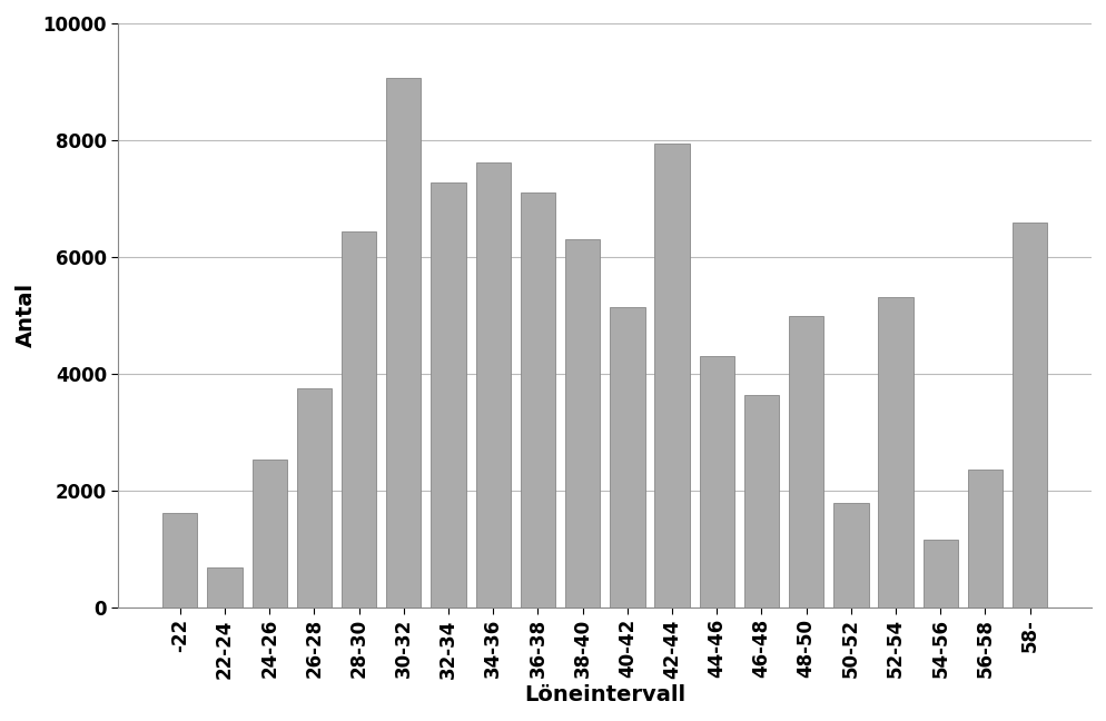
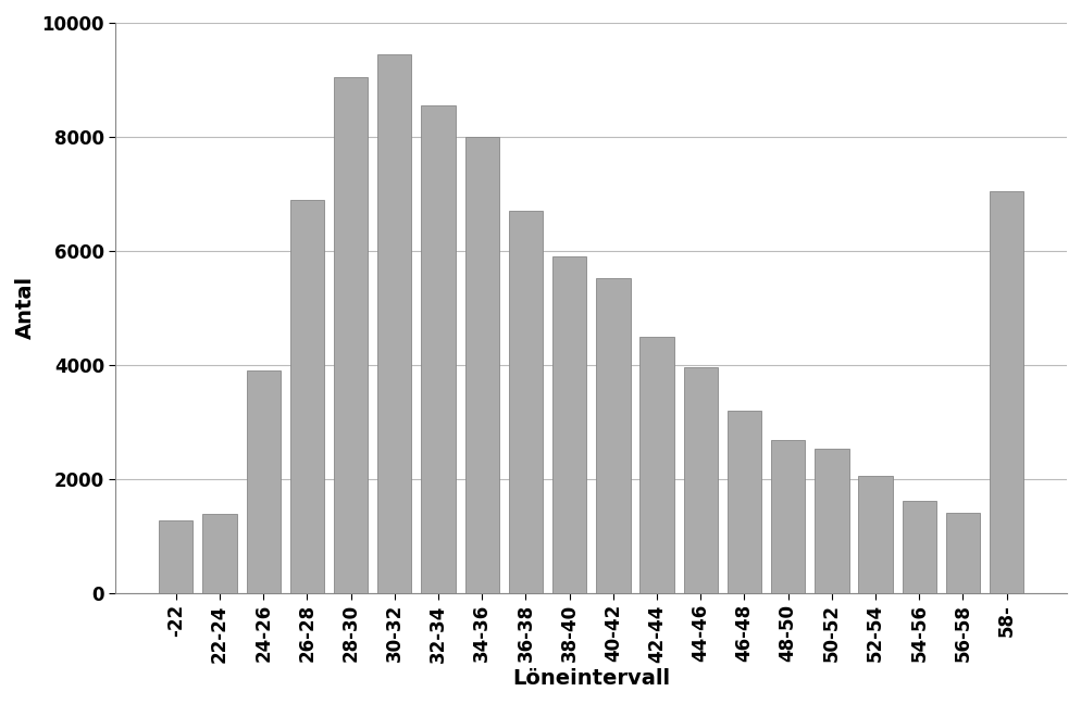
-22: 1620 -> 1280
22-24: 680 -> 1380
24-26: 2520 -> 3900
26-28: 3740 -> 6900
28-30: 6440 -> 9050
30-32: 9060 -> 9450
32-34: 7280 -> 8550
34-36: 7620 -> 8000
36-38: 7100 -> 6700
38-40: 6300 -> 5900
40-42: 5140 -> 5520
42-44: 7940 -> 4500
44-46: 4300 -> 3950
46-48: 3640 -> 3200
48-50: 4980 -> 2680
50-52: 1780 -> 2520
52-54: 5320 -> 2050
54-56: 1160 -> 1620
56-58: 2360 -> 1400
58-: 6580 -> 7050
